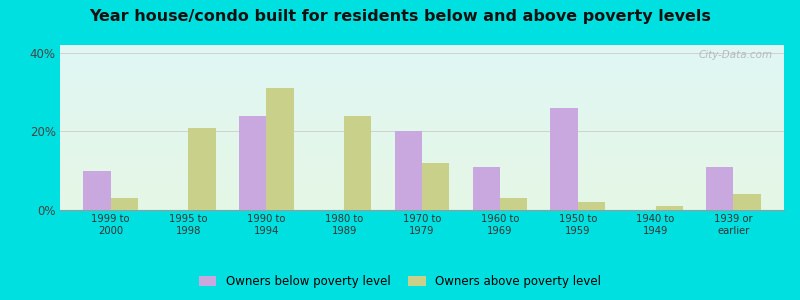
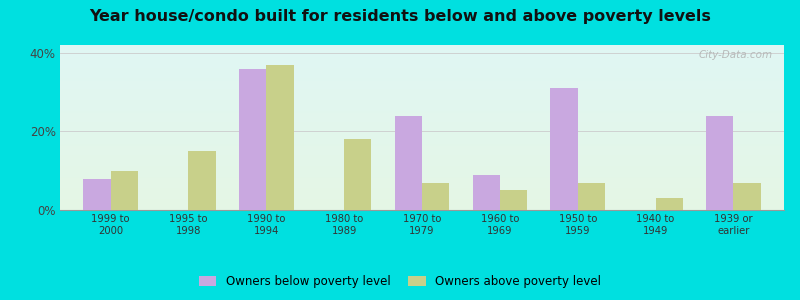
Owners below poverty level/1999 to 2000: 10% -> 8%
Owners above poverty level/1999 to 2000: 3% -> 10%
Owners above poverty level/1995 to 1998: 21% -> 15%
Owners below poverty level/1990 to 1994: 24% -> 36%
Owners above poverty level/1990 to 1994: 31% -> 37%
Owners above poverty level/1980 to 1989: 24% -> 18%
Owners below poverty level/1970 to 1979: 20% -> 24%
Owners above poverty level/1970 to 1979: 12% -> 7%
Owners below poverty level/1960 to 1969: 11% -> 9%
Owners above poverty level/1960 to 1969: 3% -> 5%
Owners below poverty level/1950 to 1959: 26% -> 31%
Owners above poverty level/1950 to 1959: 2% -> 7%
Owners above poverty level/1940 to 1949: 1% -> 3%
Owners below poverty level/1939 or earlier: 11% -> 24%
Owners above poverty level/1939 or earlier: 4% -> 7%
